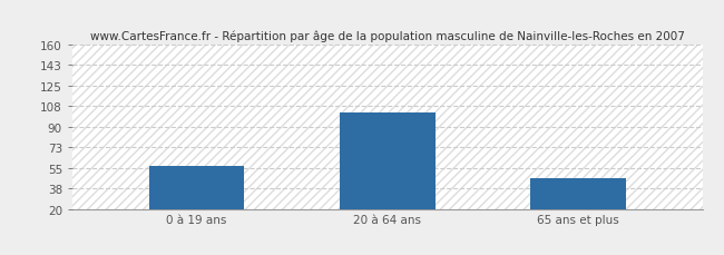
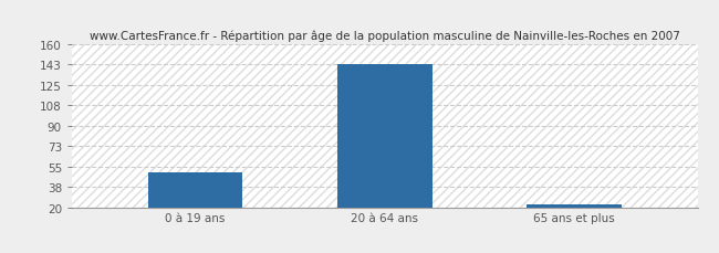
0 à 19 ans: 57 -> 50
20 à 64 ans: 102 -> 143
65 ans et plus: 46 -> 22
